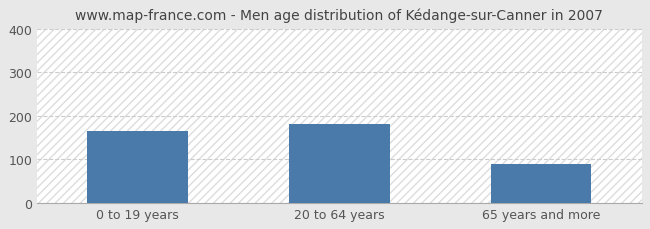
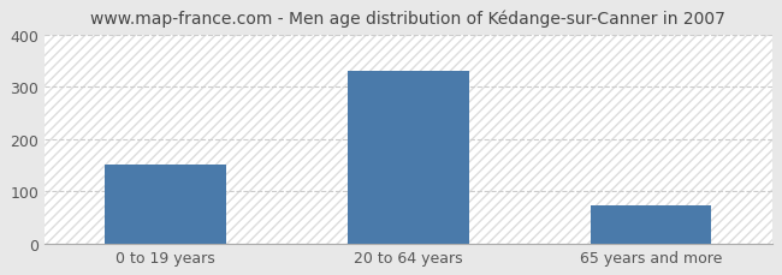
0 to 19 years: 165 -> 150
20 to 64 years: 180 -> 330
65 years and more: 90 -> 72
